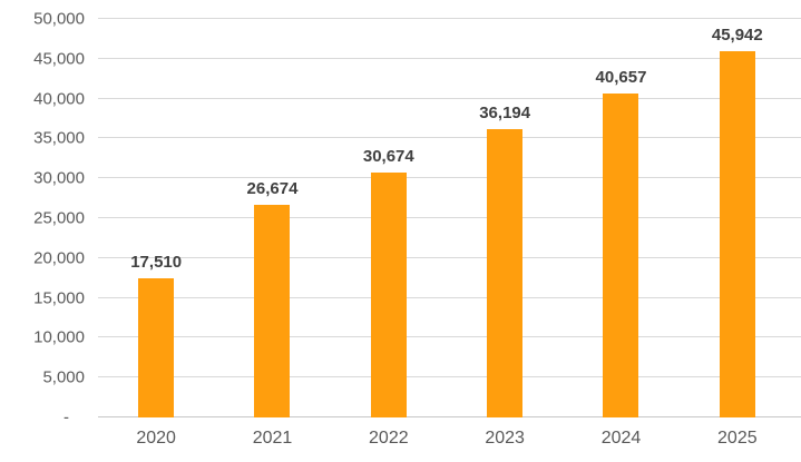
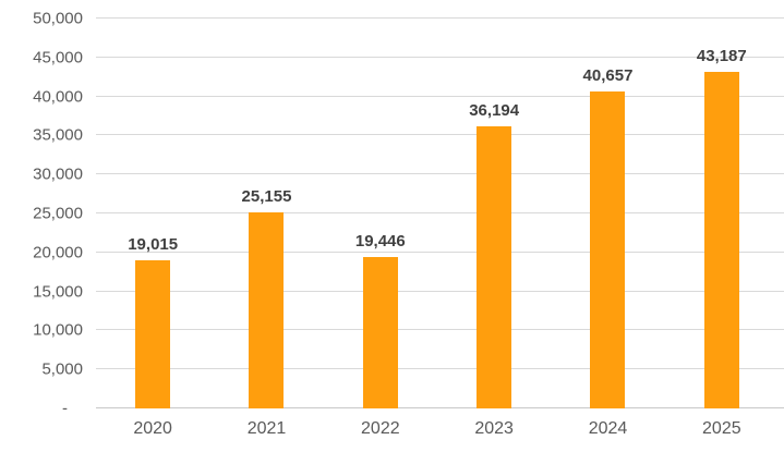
2020: 17,510 -> 19,015
2021: 26,674 -> 25,155
2022: 30,674 -> 19,446
2025: 45,942 -> 43,187
